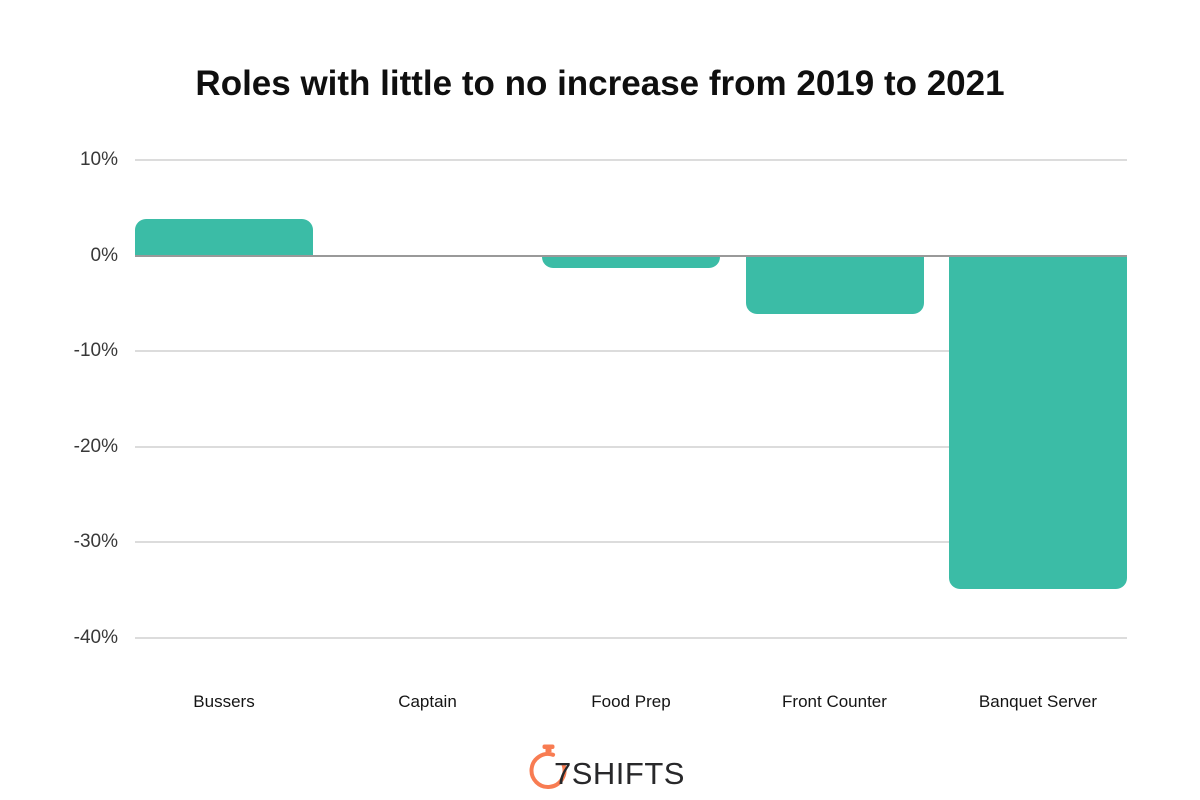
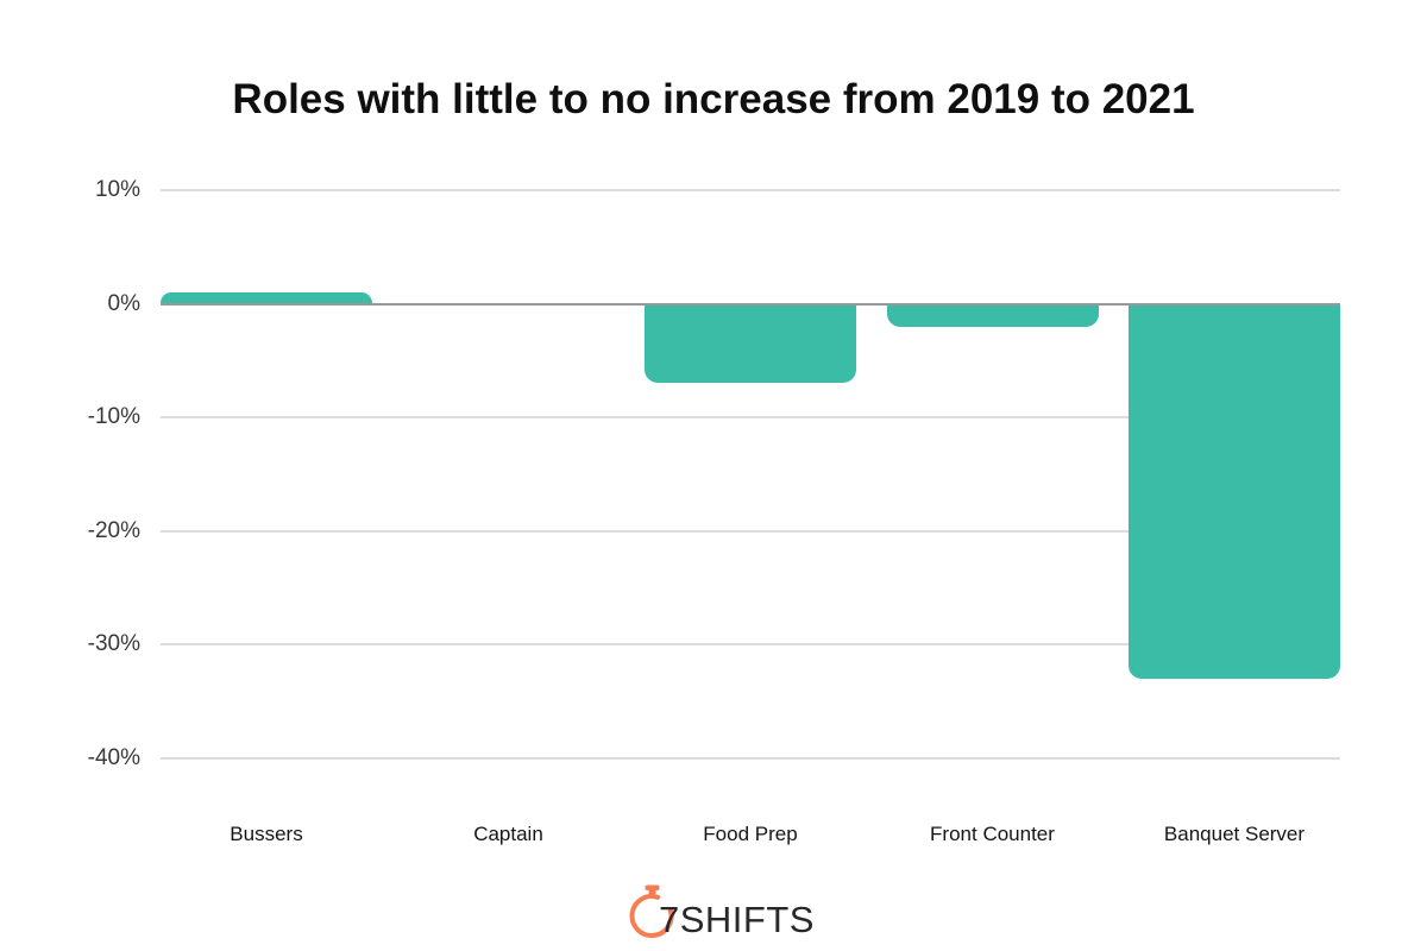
Bussers: 4% -> 1%
Food Prep: -1% -> -7%
Front Counter: -6% -> -2%
Banquet Server: -35% -> -33%
